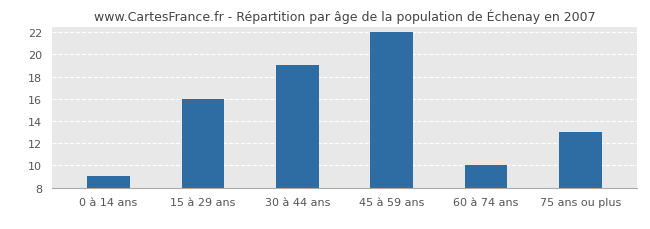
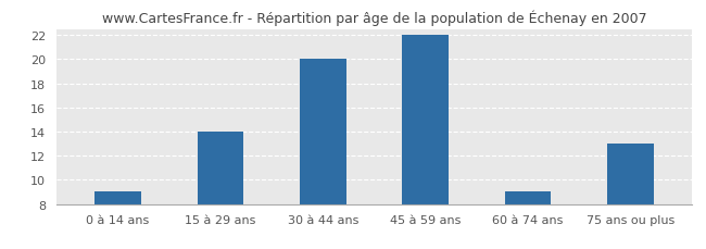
15 à 29 ans: 16 -> 14
30 à 44 ans: 19 -> 20
60 à 74 ans: 10 -> 9
